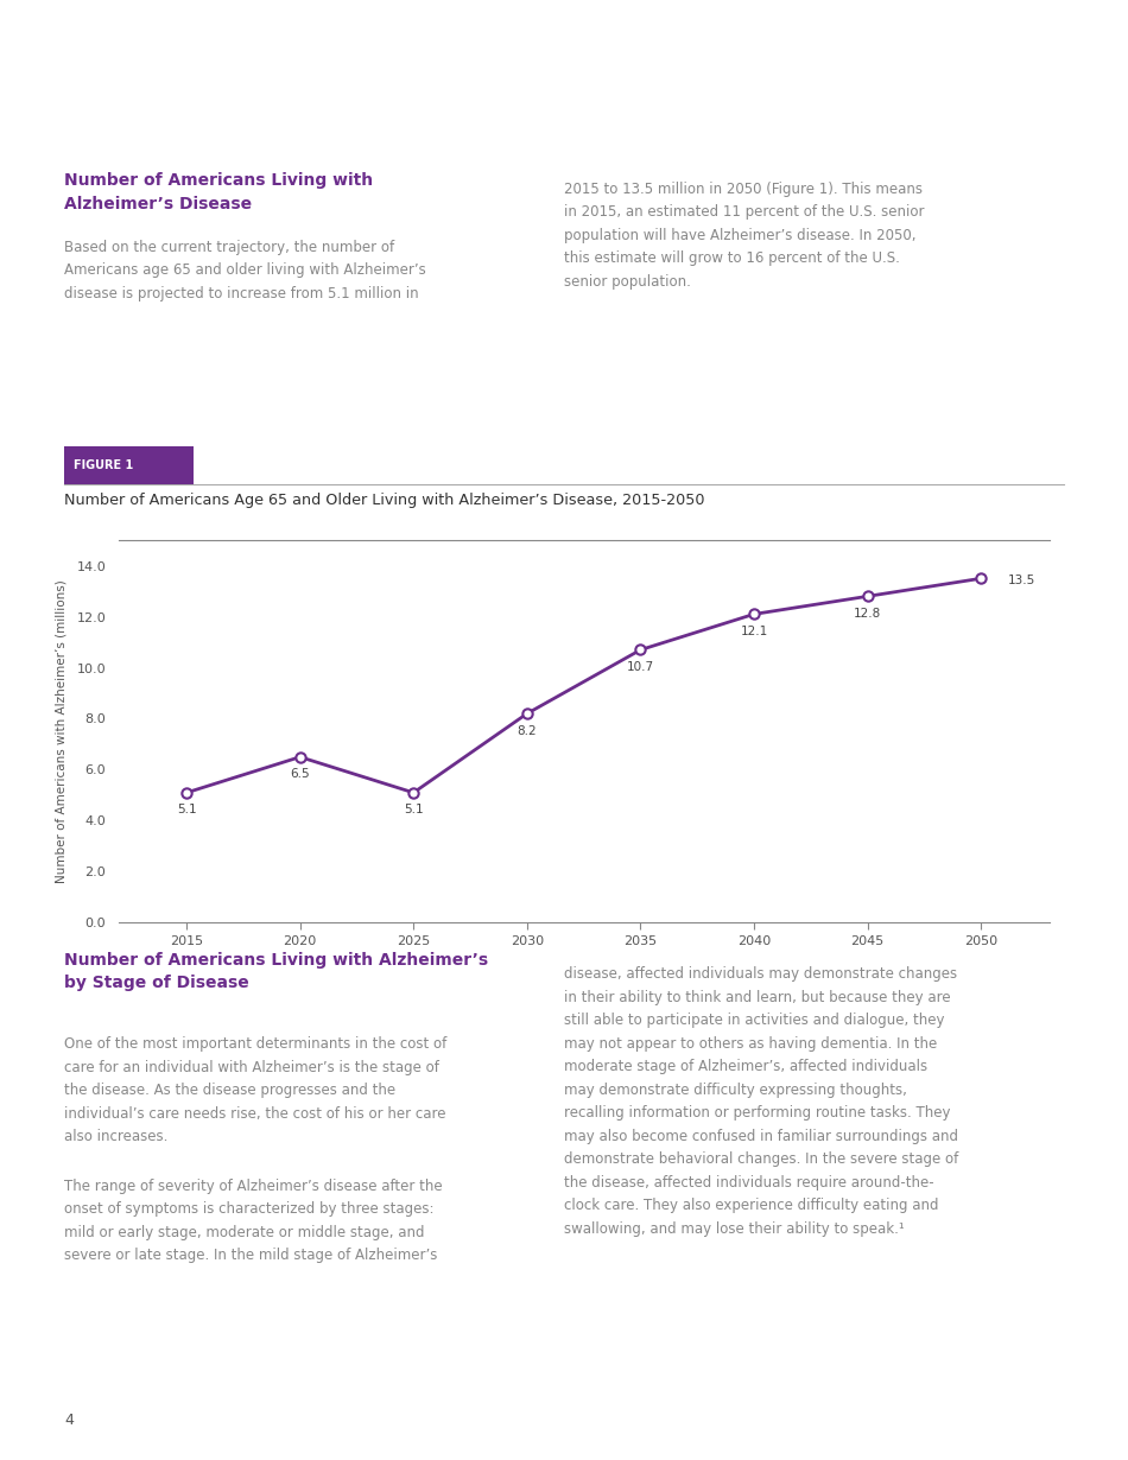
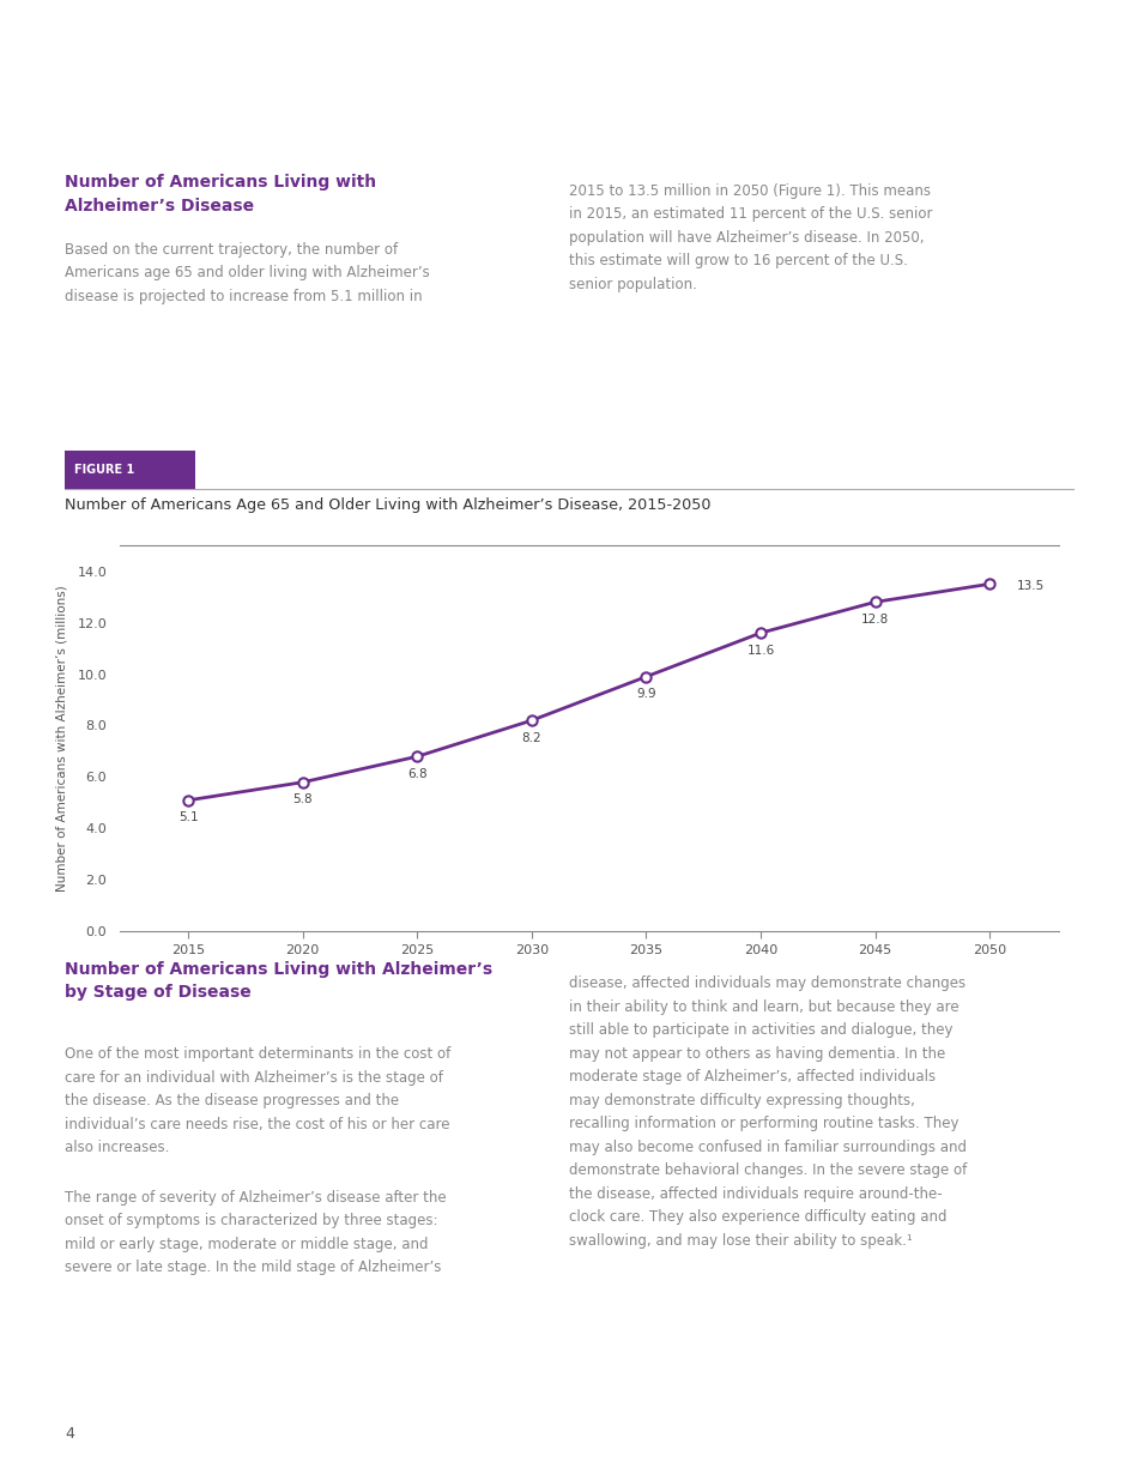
2020: 6.5 -> 5.8
2025: 5.1 -> 6.8
2035: 10.7 -> 9.9
2040: 12.1 -> 11.6
